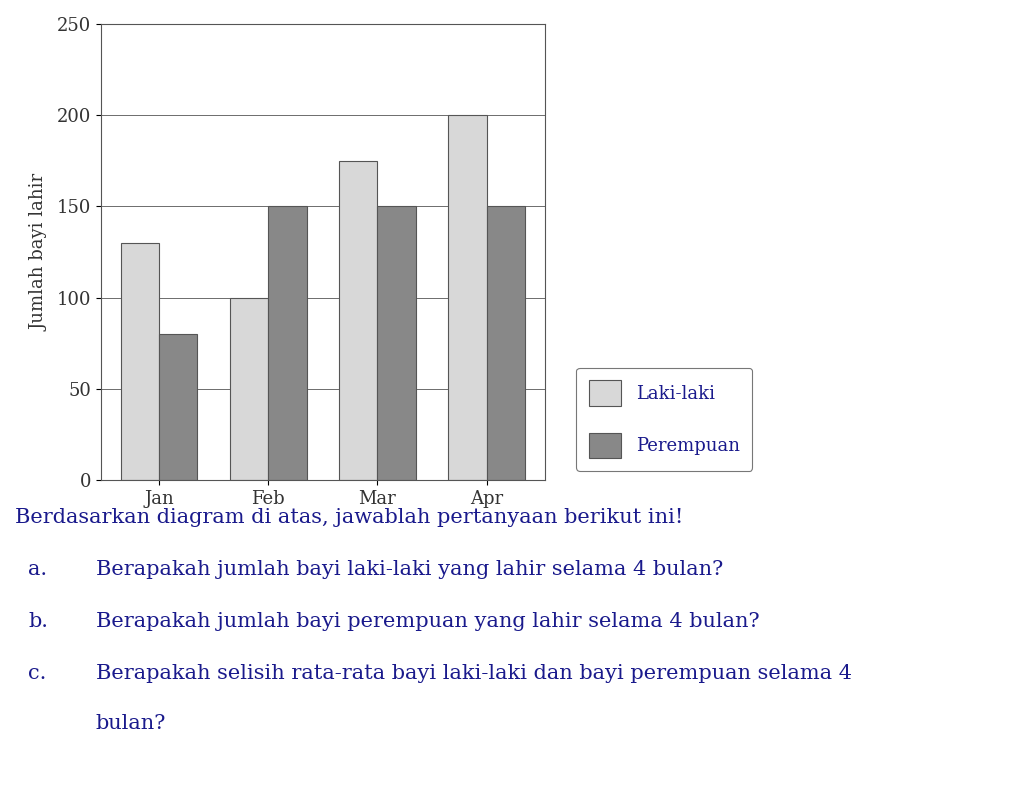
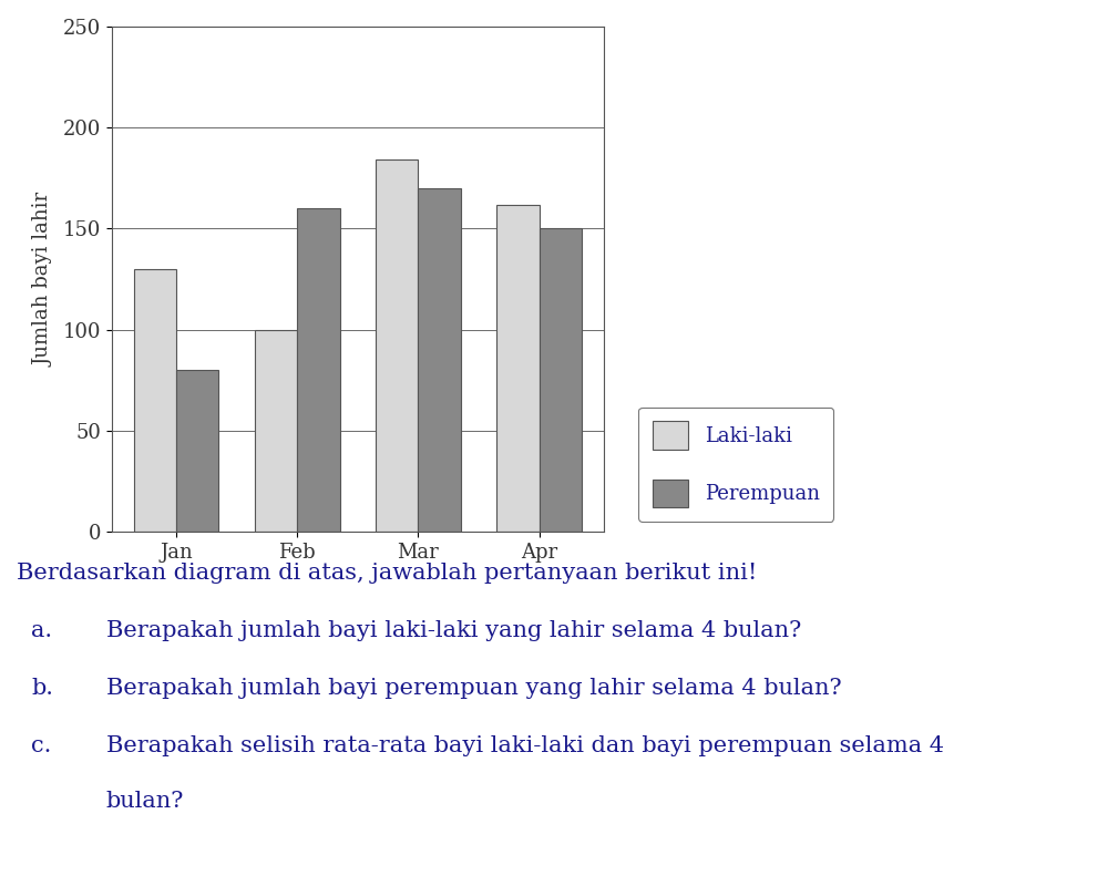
Perempuan/Feb: 150 -> 160
Laki-laki/Mar: 175 -> 184
Perempuan/Mar: 150 -> 170
Laki-laki/Apr: 200 -> 162
